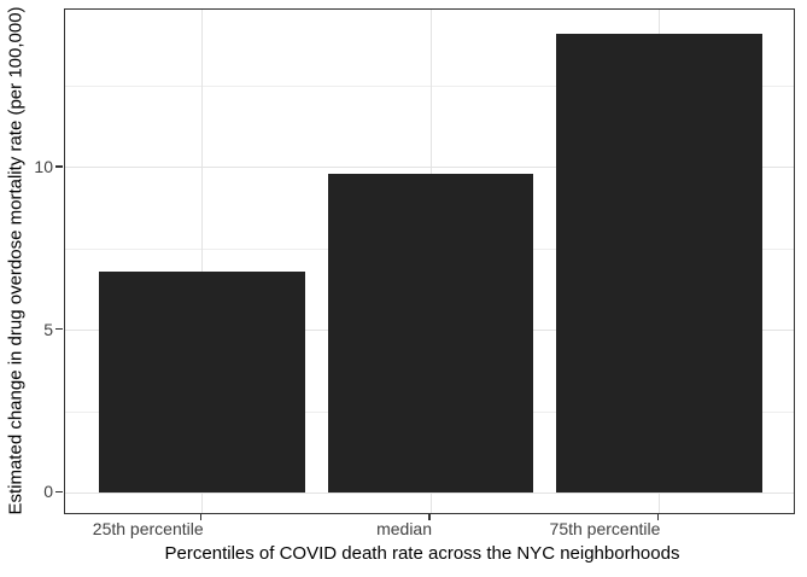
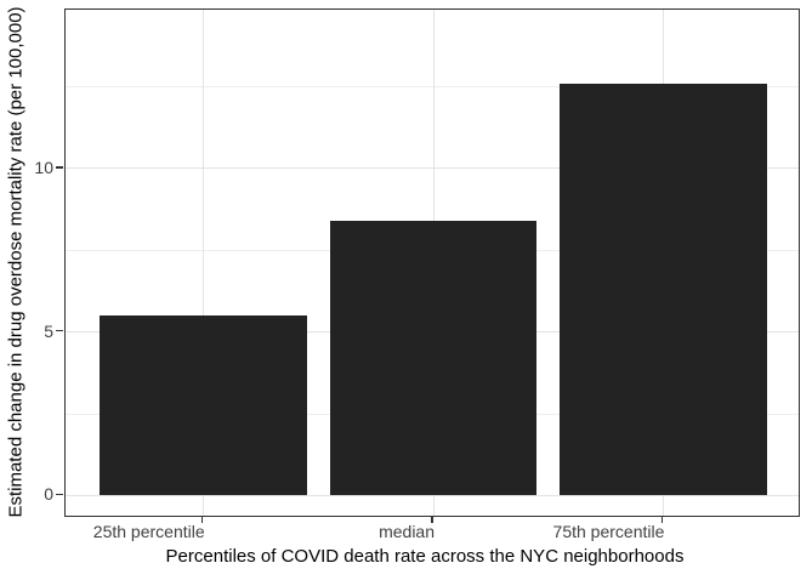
25th percentile: 6.8 -> 5.5
median: 9.8 -> 8.4
75th percentile: 14.1 -> 12.6
